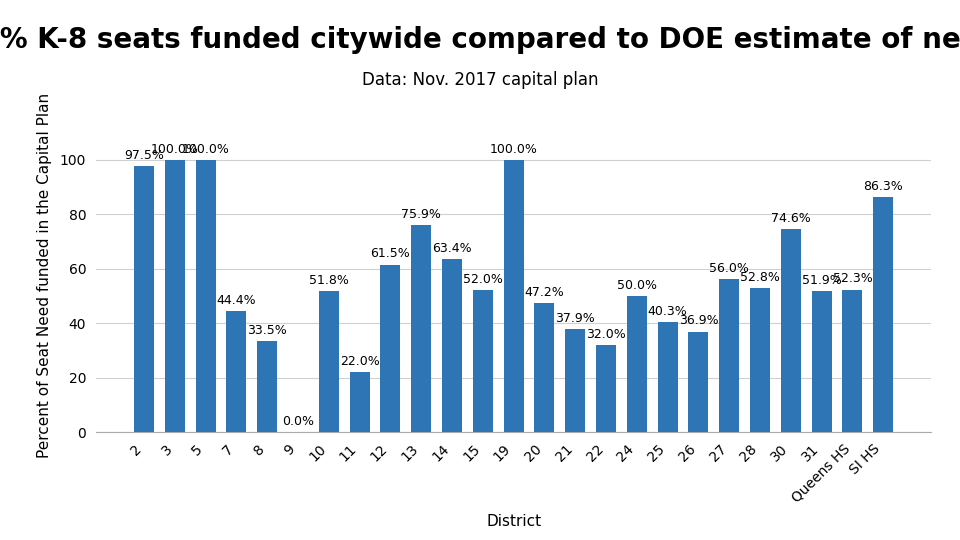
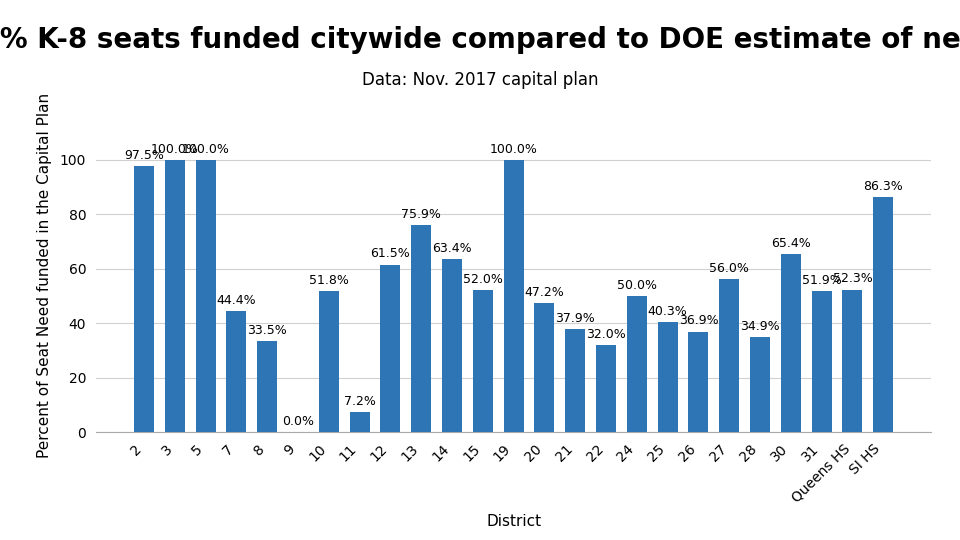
11: 22.0% -> 7.2%
28: 52.8% -> 34.9%
30: 74.6% -> 65.4%
